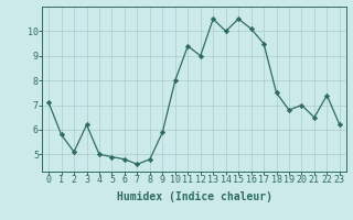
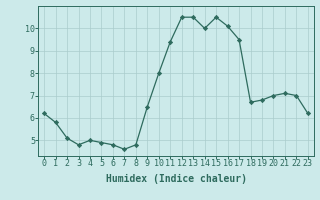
0: 7.1 -> 6.2
3: 6.2 -> 4.8
9: 5.9 -> 6.5
12: 9.0 -> 10.5
18: 7.5 -> 6.7
21: 6.5 -> 7.1
22: 7.4 -> 7.0
